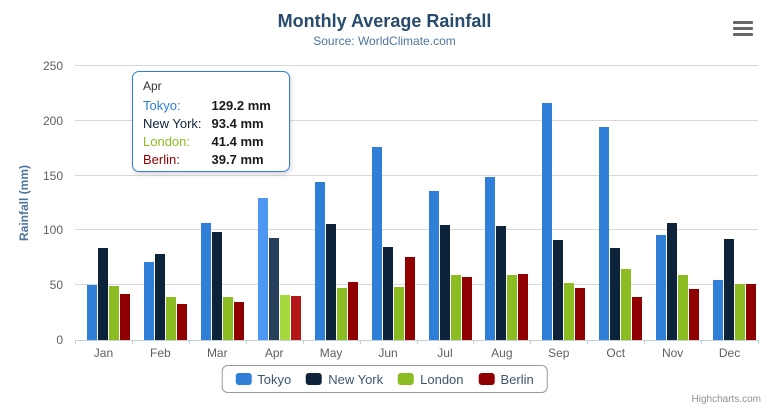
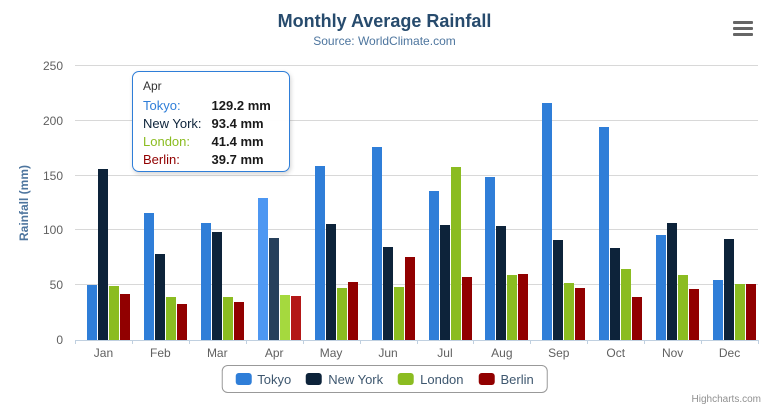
New York/Jan: 84 -> 156
Tokyo/Feb: 72 -> 116
Tokyo/May: 144 -> 159
London/Jul: 59 -> 158
